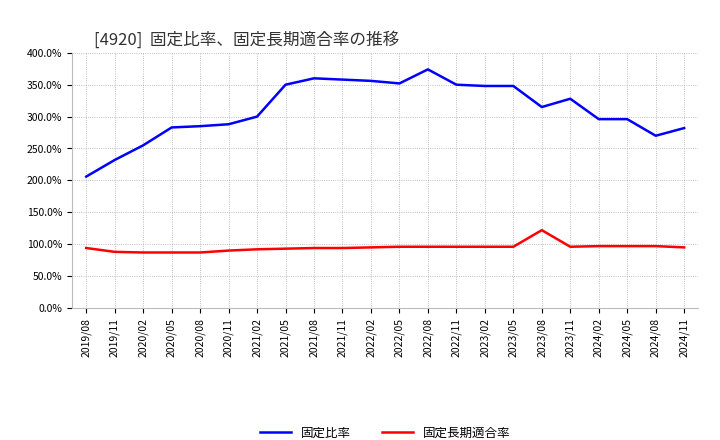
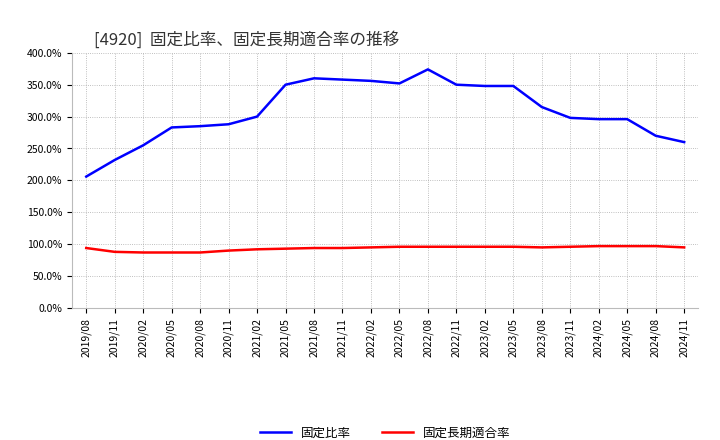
固定長期適合率/2023/08: 122% -> 95%
固定比率/2023/11: 328% -> 298%
固定比率/2024/11: 282% -> 260%
